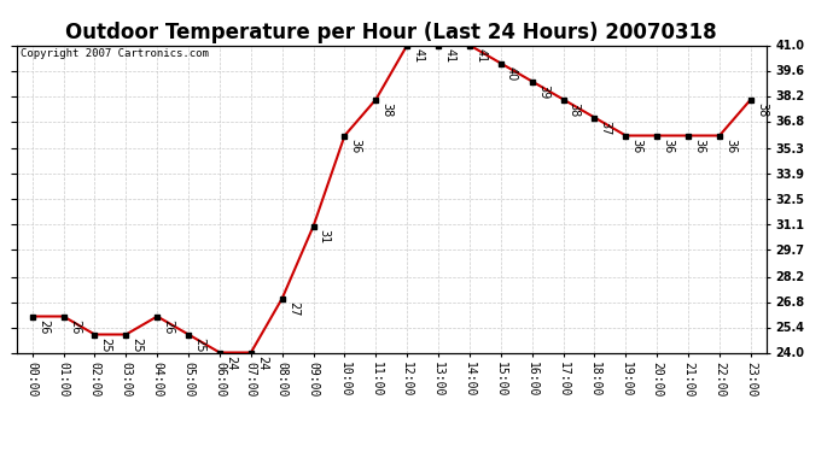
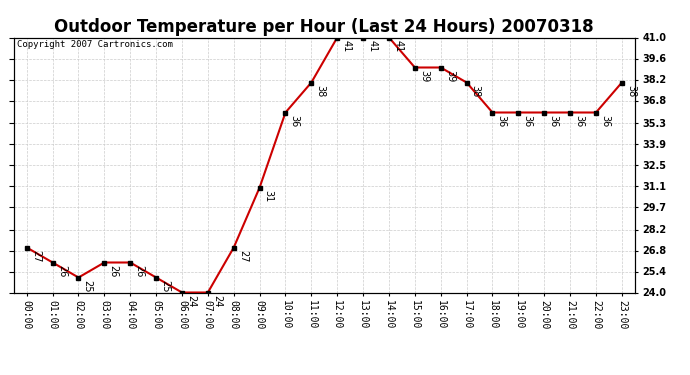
00:00: 26 -> 27
03:00: 25 -> 26
15:00: 40 -> 39
18:00: 37 -> 36
